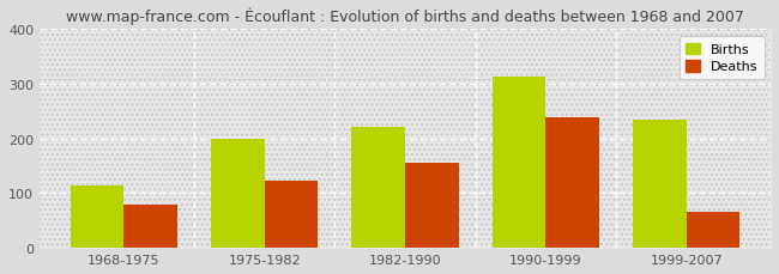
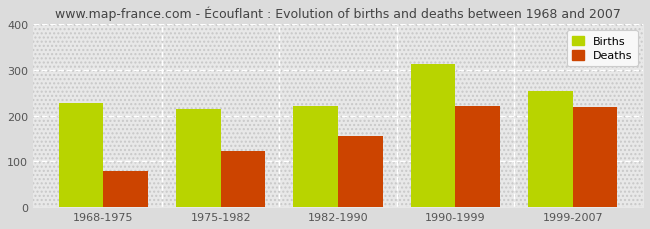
Births/1968-1975: 115 -> 228
Births/1975-1982: 200 -> 214
Deaths/1990-1999: 240 -> 221
Births/1999-2007: 235 -> 254
Deaths/1999-2007: 65 -> 219
